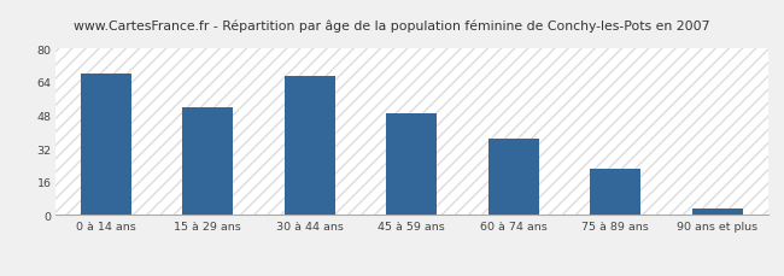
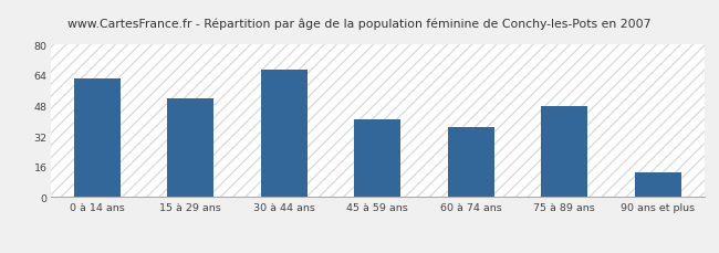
0 à 14 ans: 68 -> 62
45 à 59 ans: 49 -> 41
75 à 89 ans: 22 -> 48
90 ans et plus: 3 -> 13
